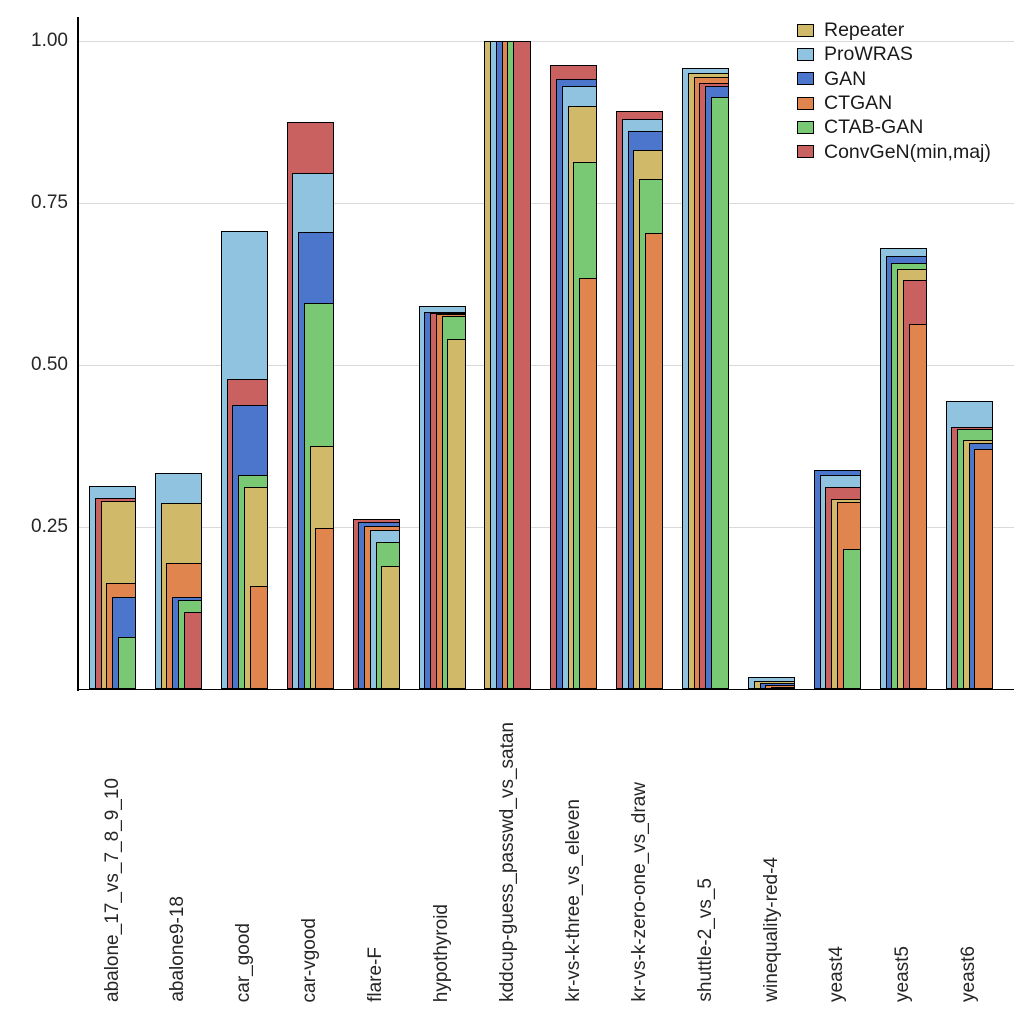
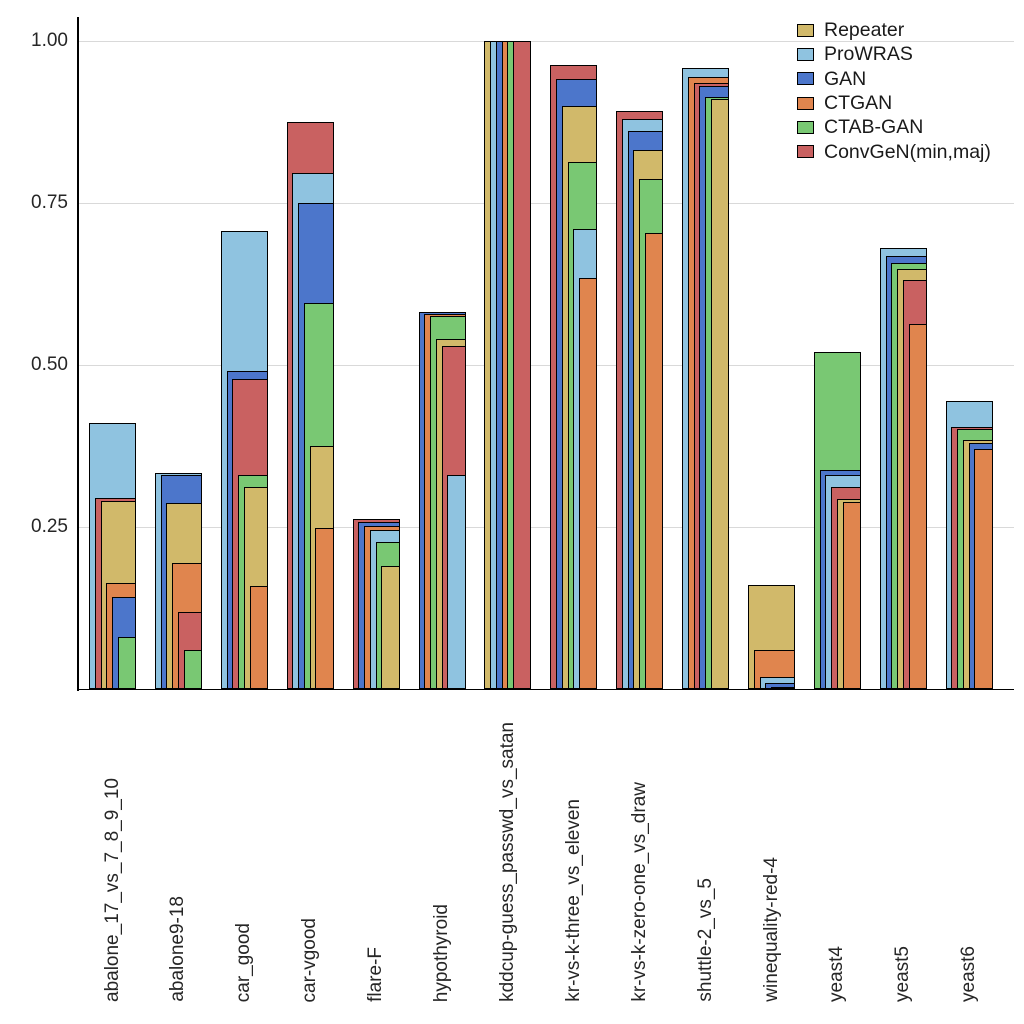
ProWRAS/abalone_17_vs_7_8_9_10: 0.31 -> 0.41
GAN/abalone9-18: 0.14 -> 0.33
CTAB-GAN/abalone9-18: 0.14 -> 0.06
GAN/car_good: 0.44 -> 0.49
GAN/car-vgood: 0.71 -> 0.75
ProWRAS/hypothyroid: 0.59 -> 0.33
ConvGeN(min,maj)/hypothyroid: 0.58 -> 0.53
ProWRAS/kr-vs-k-three_vs_eleven: 0.93 -> 0.71
Repeater/shuttle-2_vs_5: 0.95 -> 0.91
Repeater/winequality-red-4: 0.01 -> 0.16
CTGAN/winequality-red-4: 0.01 -> 0.06
CTAB-GAN/yeast4: 0.22 -> 0.52
